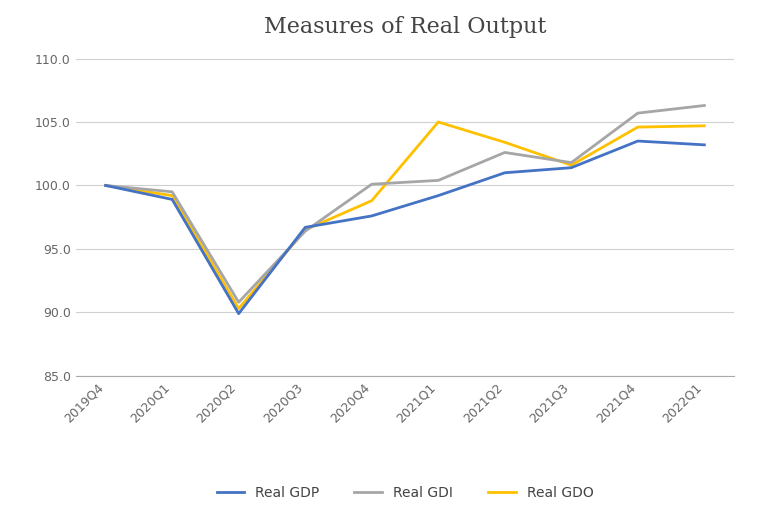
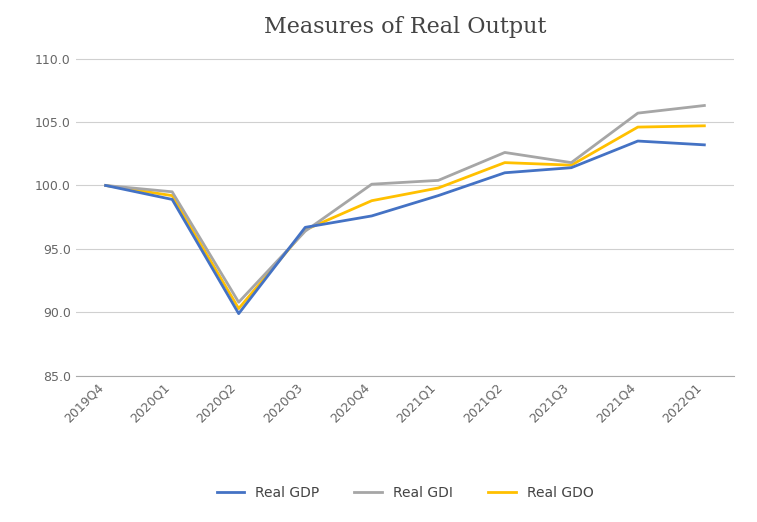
Real GDO/2021Q1: 105.0 -> 99.8
Real GDO/2021Q2: 103.4 -> 101.8
